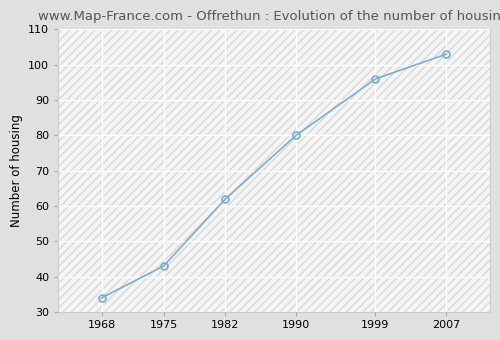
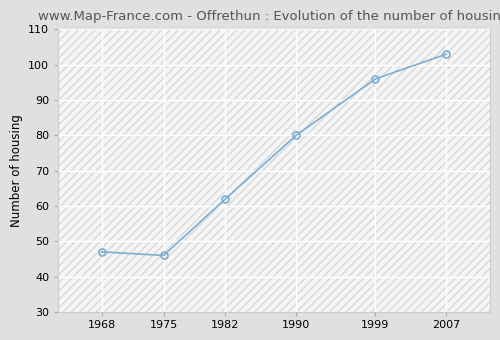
1968: 34 -> 47
1975: 43 -> 46
